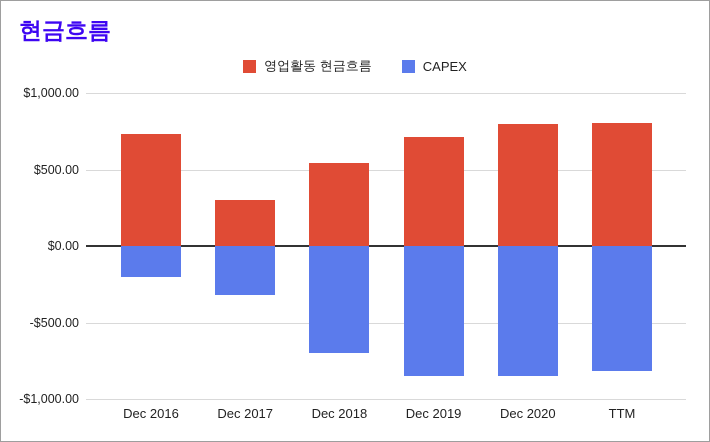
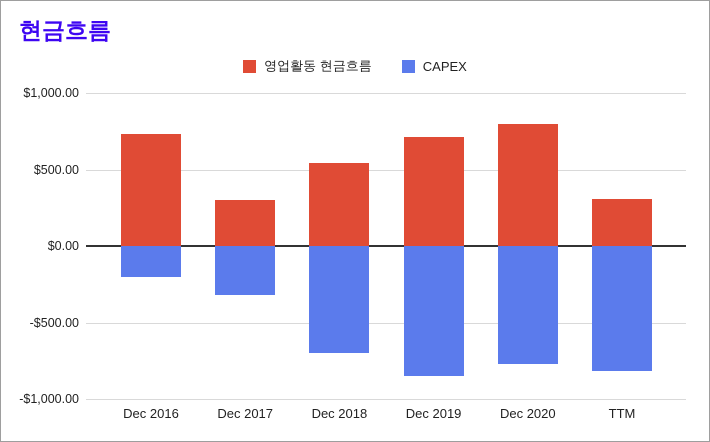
CAPEX/Dec 2020: -$850 -> -$770
영업활동 현금흐름/TTM: $800 -> $310
